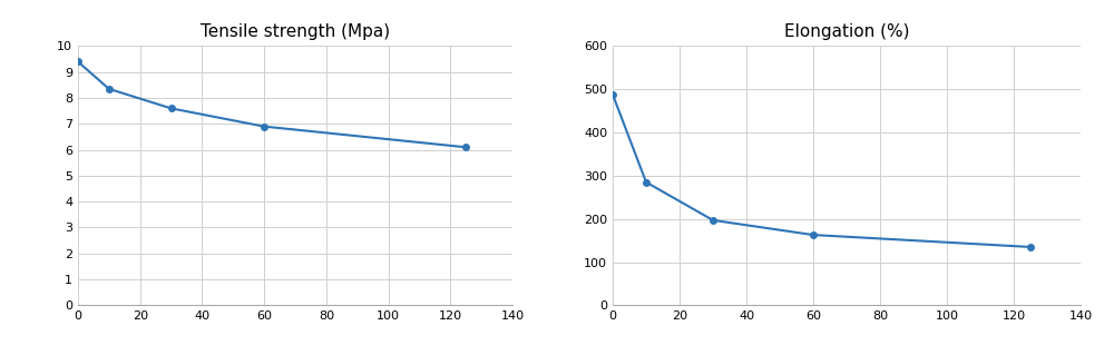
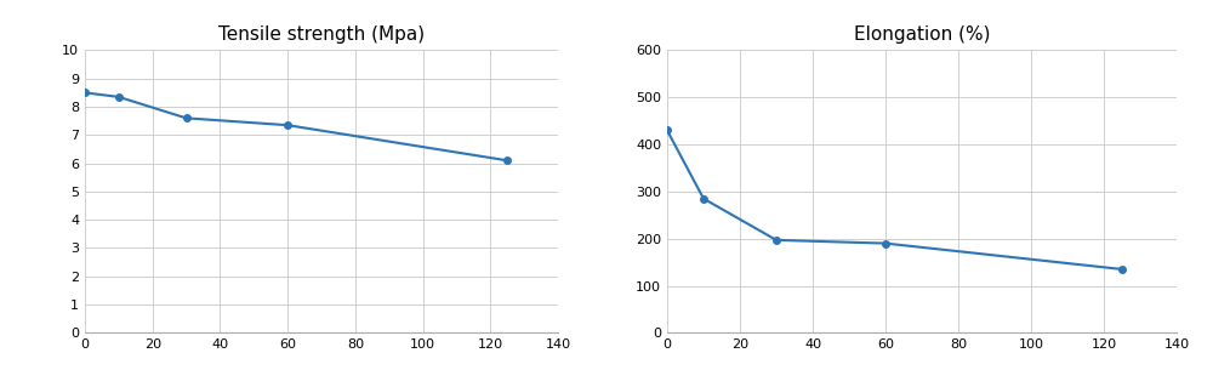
Tensile strength (Mpa)/0: 9.40 -> 8.50
Tensile strength (Mpa)/60: 6.90 -> 7.35
Elongation (%)/0: 488 -> 430
Elongation (%)/60: 163 -> 190
